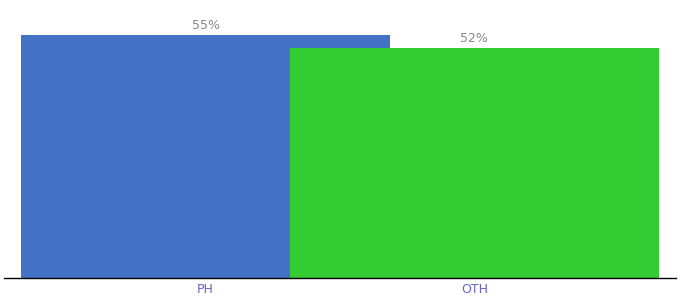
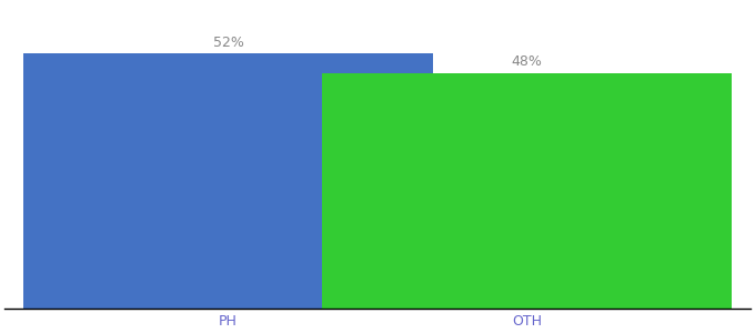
PH: 55% -> 52%
OTH: 52% -> 48%
